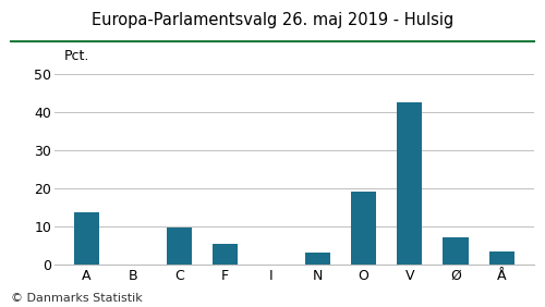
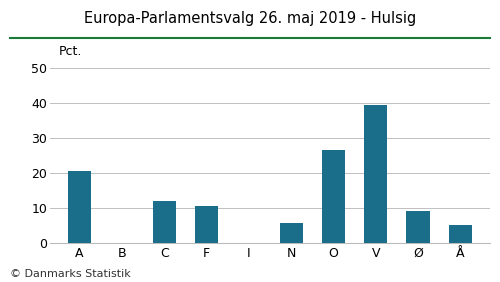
A: 13.5 -> 20.5
C: 9.5 -> 12.0
F: 5.3 -> 10.5
N: 3.0 -> 5.5
O: 19.0 -> 26.5
V: 42.5 -> 39.5
Ø: 7.0 -> 9.0
Å: 3.2 -> 5.0
